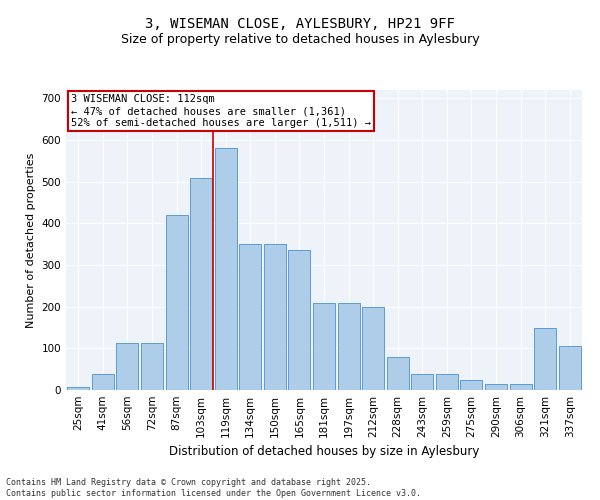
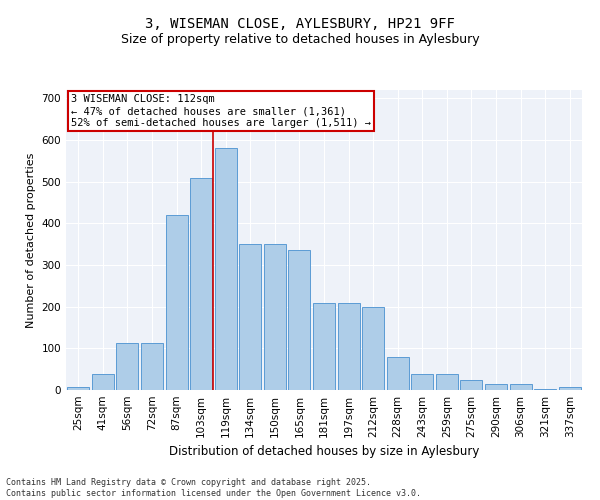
321sqm: 150 -> 2
337sqm: 105 -> 8
